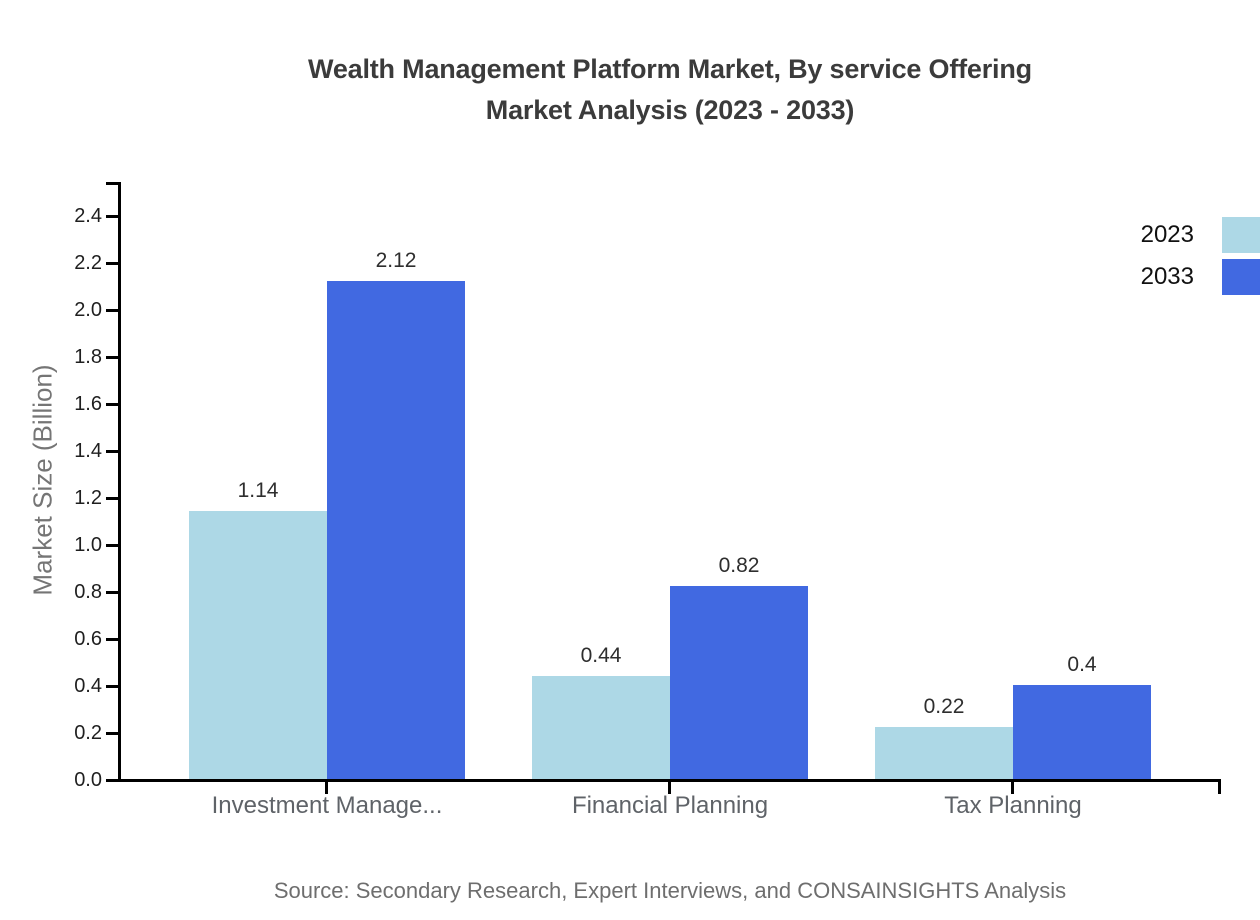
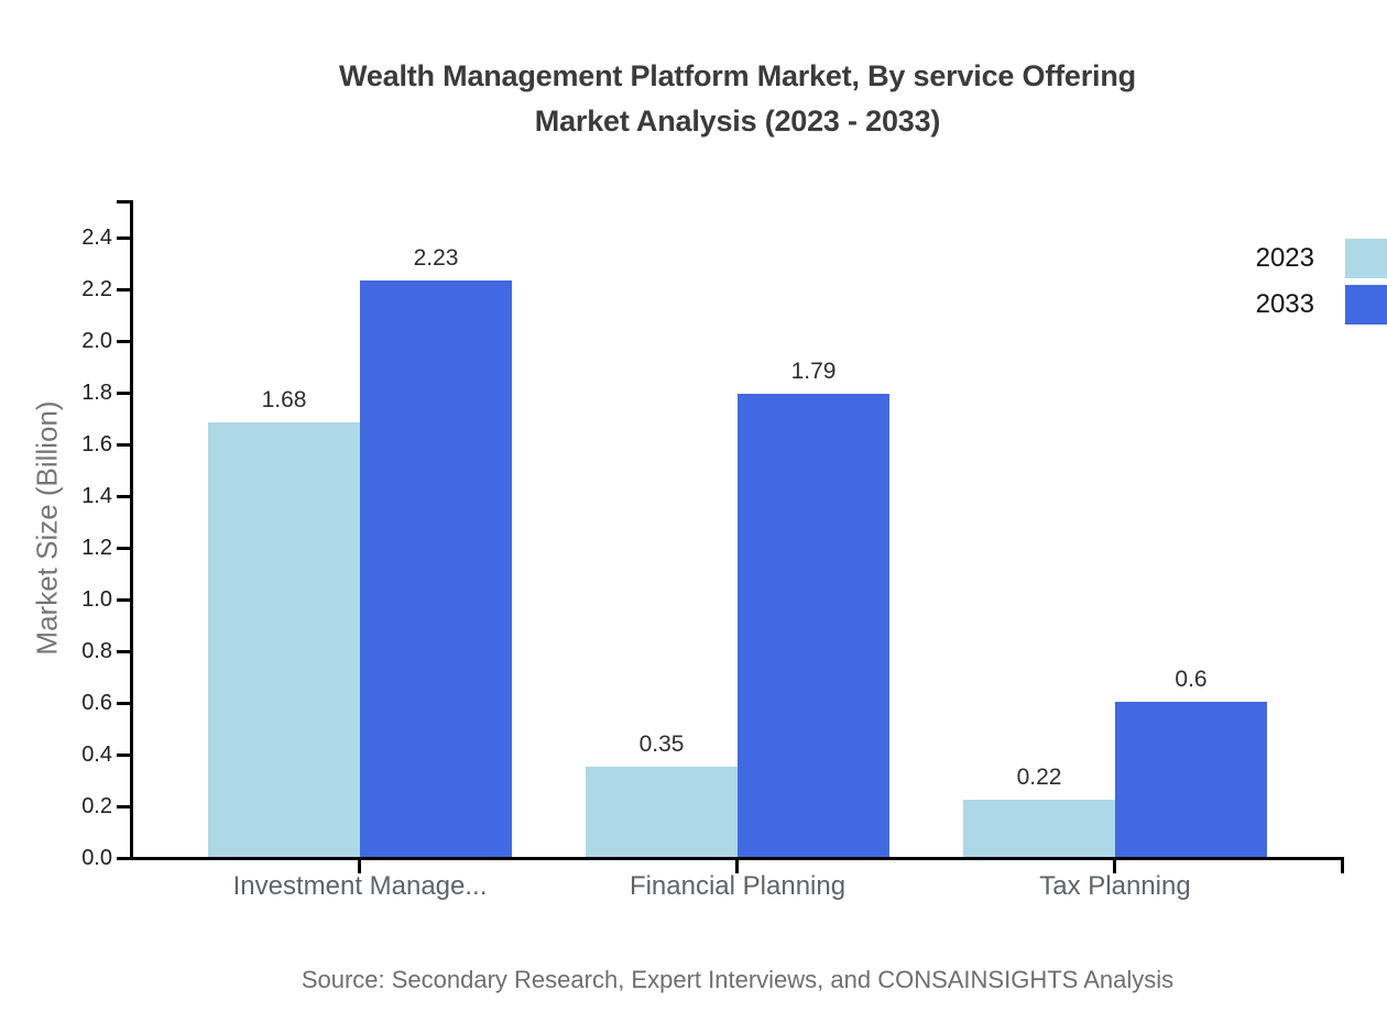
2023/Investment Manage...: 1.14 -> 1.68
2033/Investment Manage...: 2.12 -> 2.23
2023/Financial Planning: 0.44 -> 0.35
2033/Financial Planning: 0.82 -> 1.79
2033/Tax Planning: 0.4 -> 0.6
